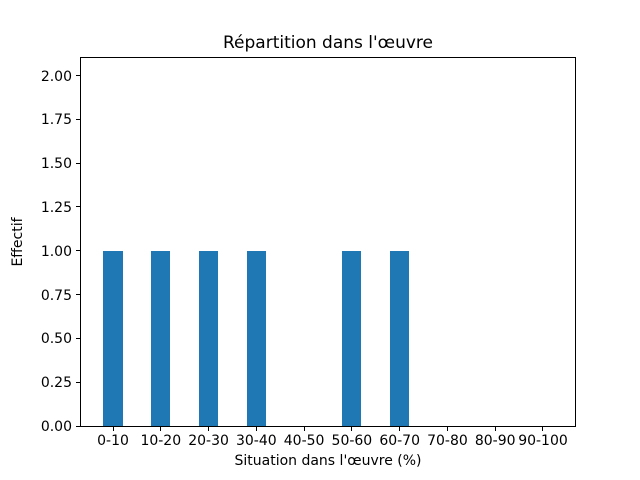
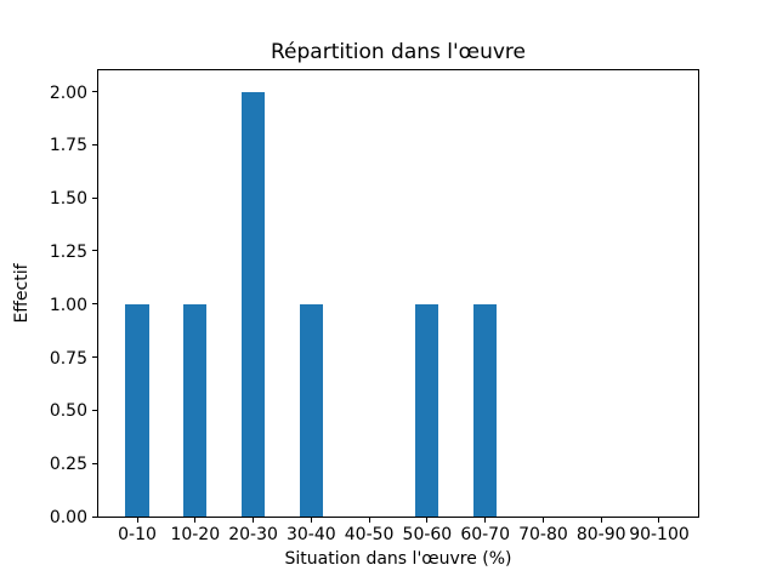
20-30: 1 -> 2
